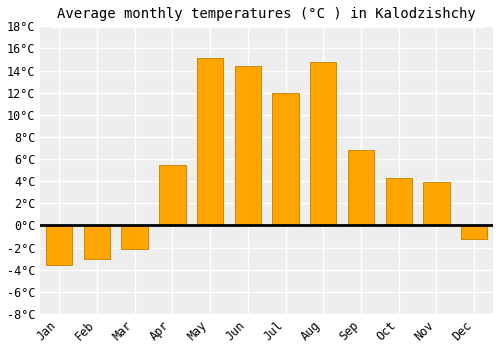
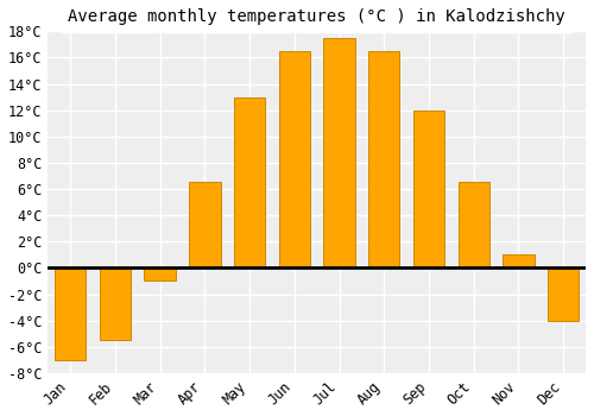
Jan: -3.6°C -> -7.0°C
Feb: -3.0°C -> -5.5°C
Mar: -2.1°C -> -1.0°C
Apr: 5.5°C -> 6.5°C
May: 15.1°C -> 13.0°C
Jun: 14.4°C -> 16.5°C
Jul: 12.0°C -> 17.5°C
Aug: 14.8°C -> 16.5°C
Sep: 6.8°C -> 12.0°C
Oct: 4.3°C -> 6.5°C
Nov: 3.9°C -> 1.0°C
Dec: -1.2°C -> -4.0°C
